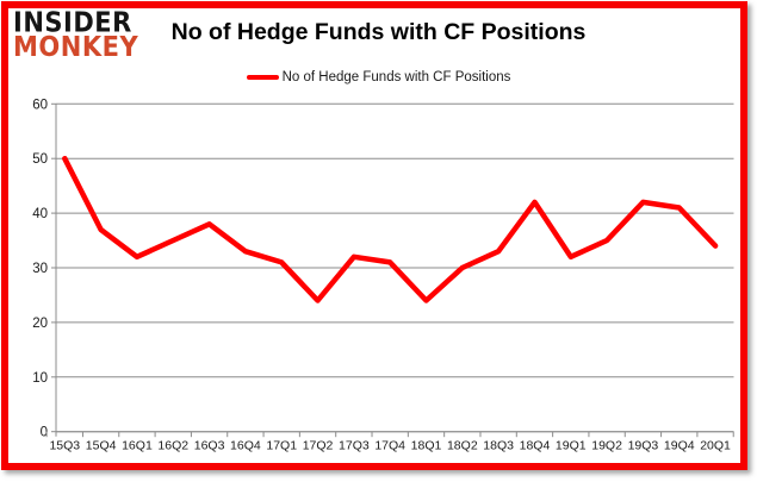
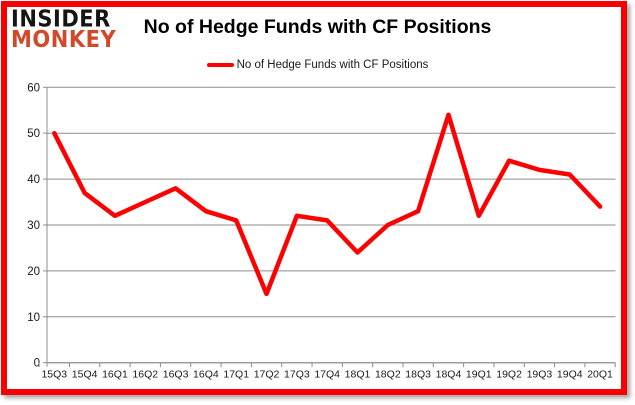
17Q2: 24 -> 15
18Q4: 42 -> 54
19Q2: 35 -> 44
